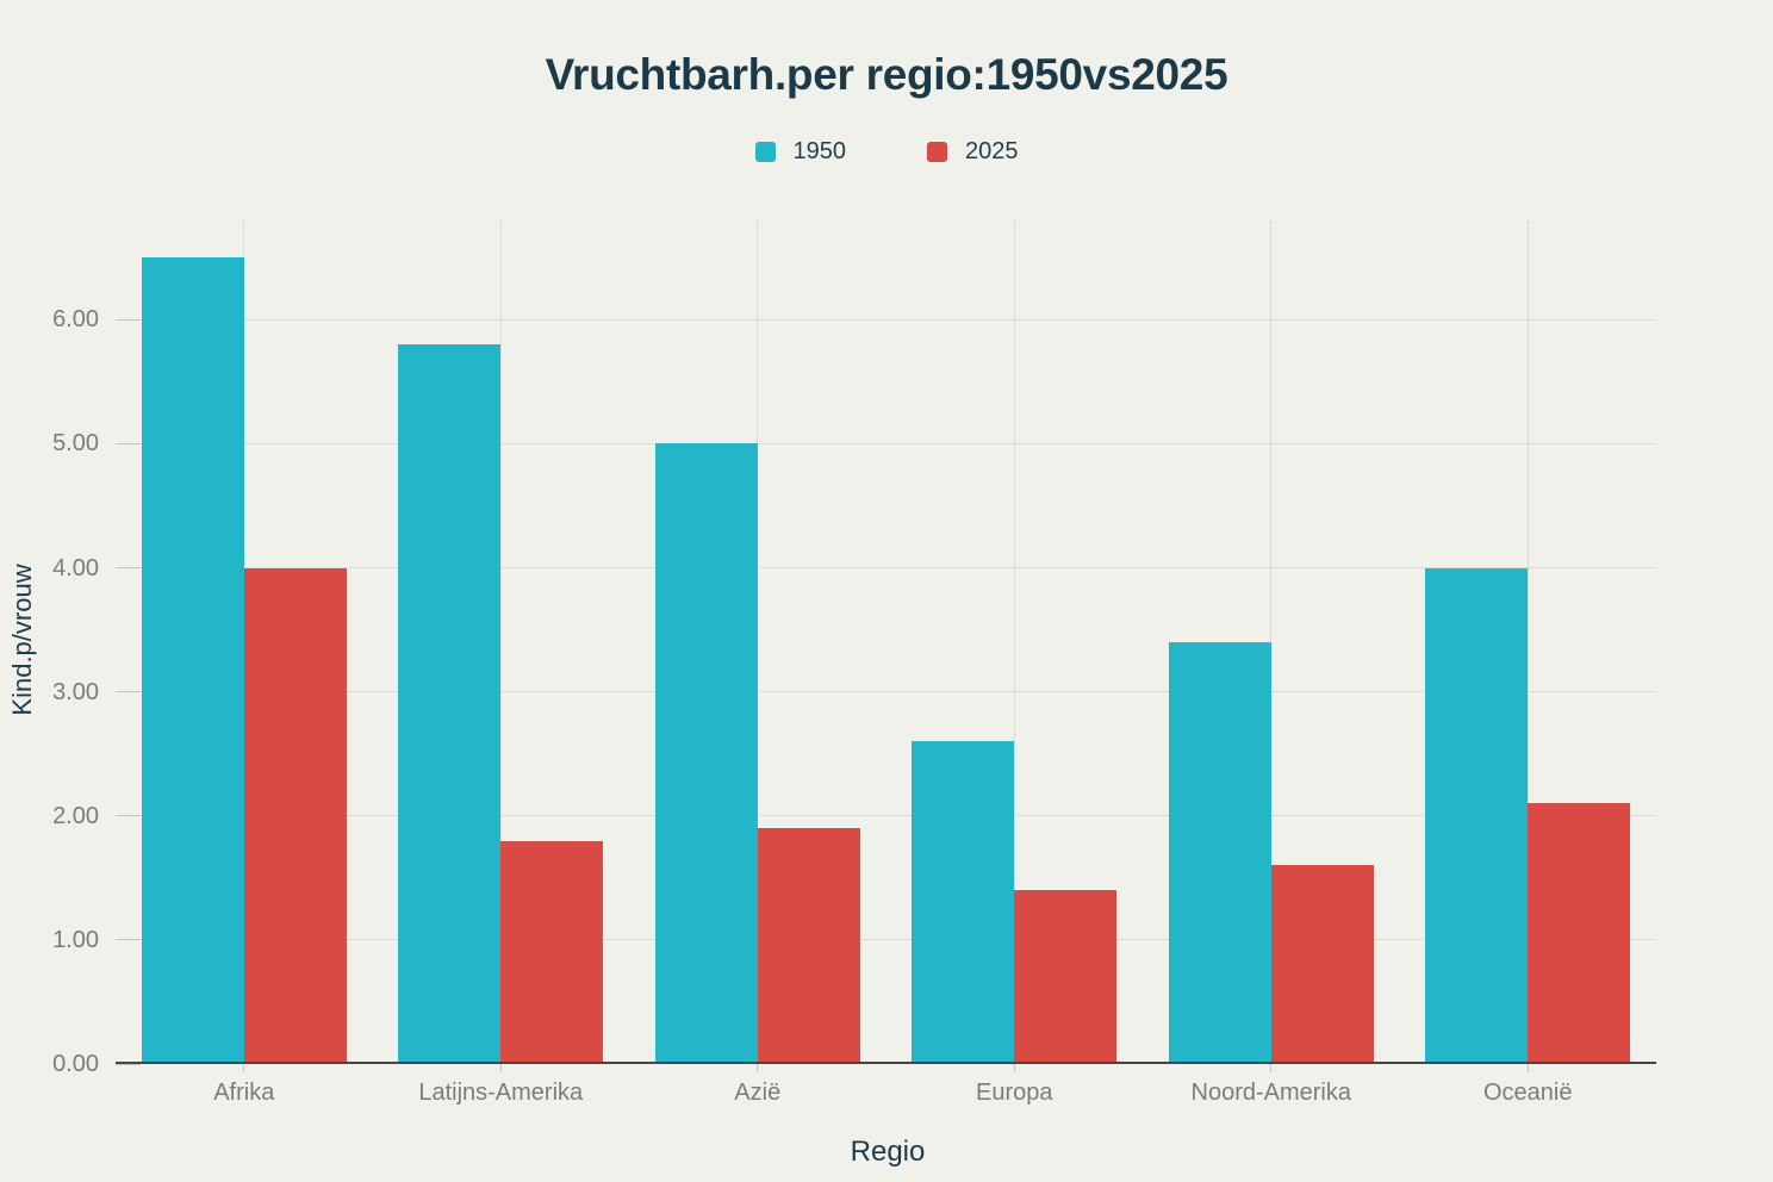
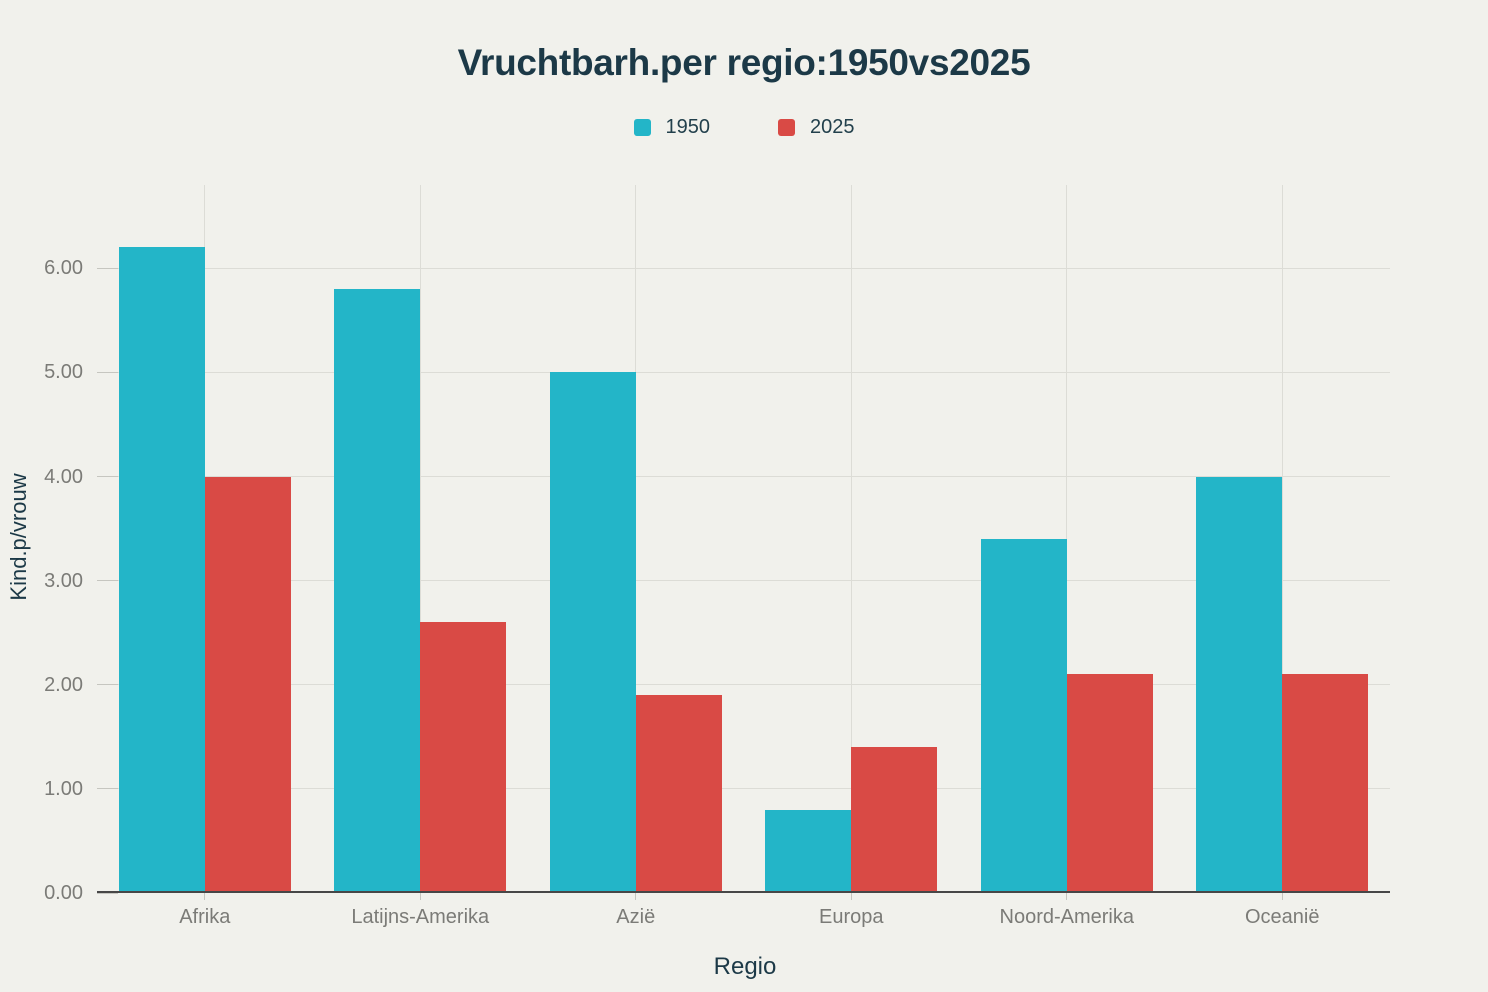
1950/Afrika: 6.5 -> 6.2
2025/Latijns-Amerika: 1.8 -> 2.6
1950/Europa: 2.6 -> 0.8
2025/Noord-Amerika: 1.6 -> 2.1
